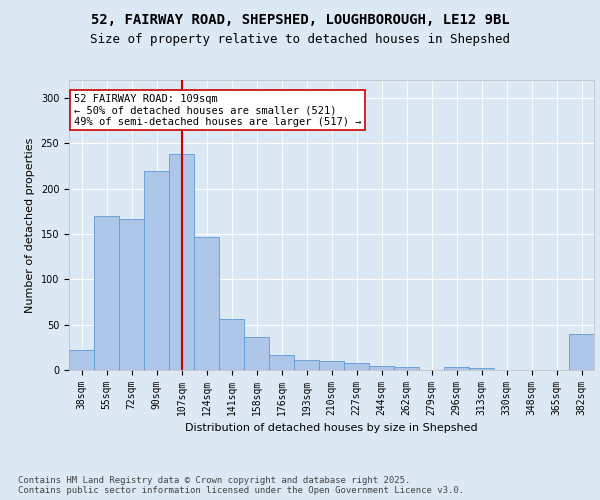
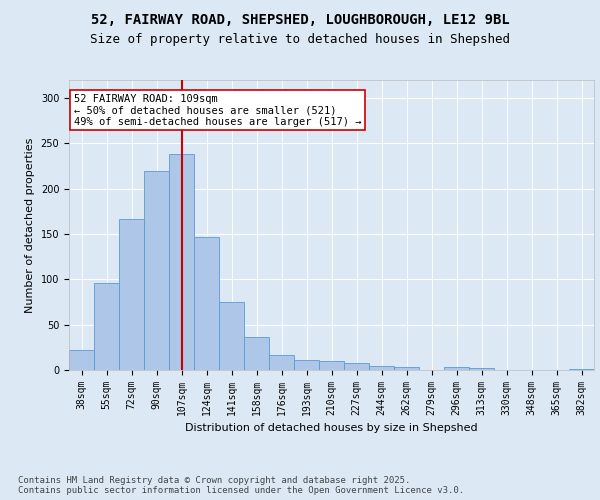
55sqm: 170 -> 96
141sqm: 56 -> 75
382sqm: 40 -> 1
